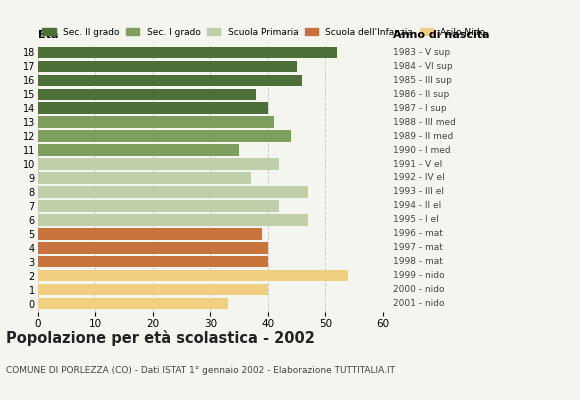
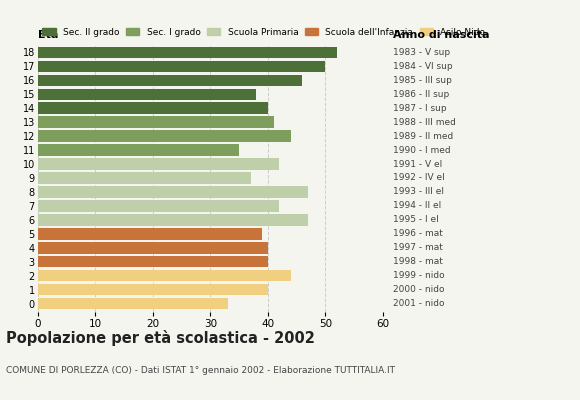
17: 45 -> 50
2: 54 -> 44
